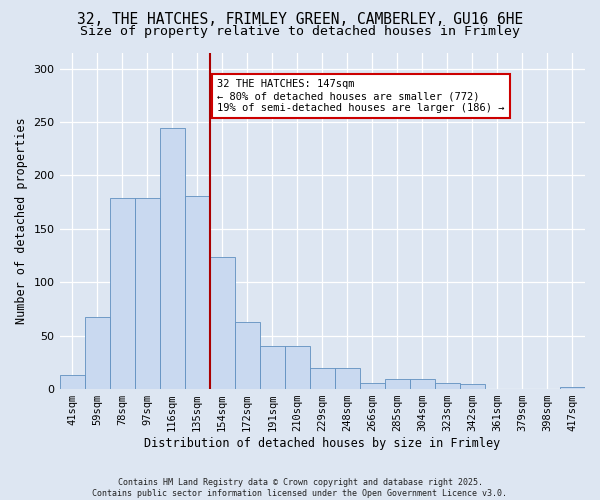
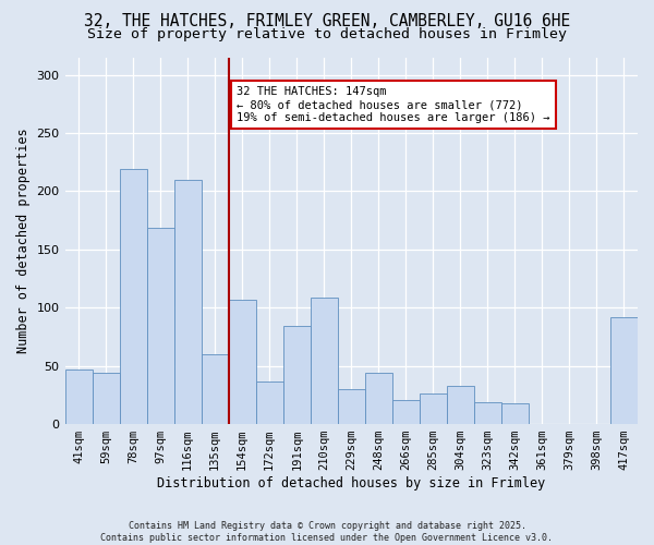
41sqm: 13 -> 47
59sqm: 67 -> 44
78sqm: 179 -> 219
97sqm: 179 -> 169
116sqm: 244 -> 210
135sqm: 181 -> 60
154sqm: 124 -> 107
172sqm: 63 -> 37
191sqm: 40 -> 84
210sqm: 40 -> 109
229sqm: 20 -> 30
248sqm: 20 -> 44
266sqm: 6 -> 21
285sqm: 9 -> 26
304sqm: 9 -> 33
323sqm: 6 -> 19
342sqm: 5 -> 18
417sqm: 2 -> 92
